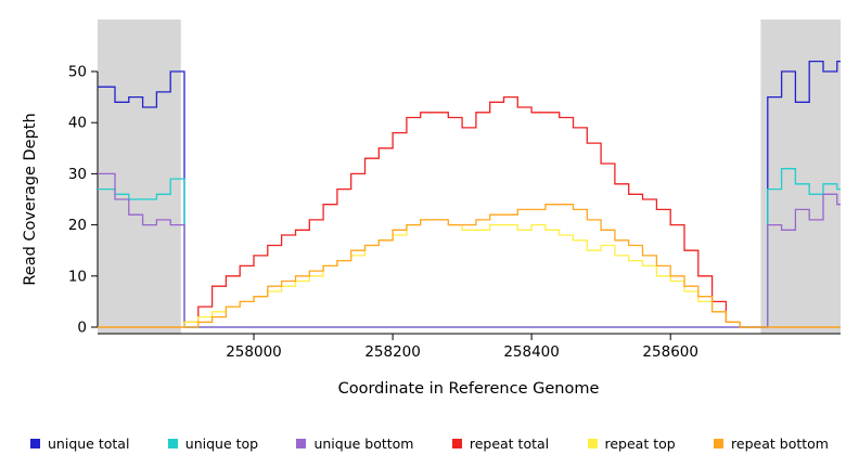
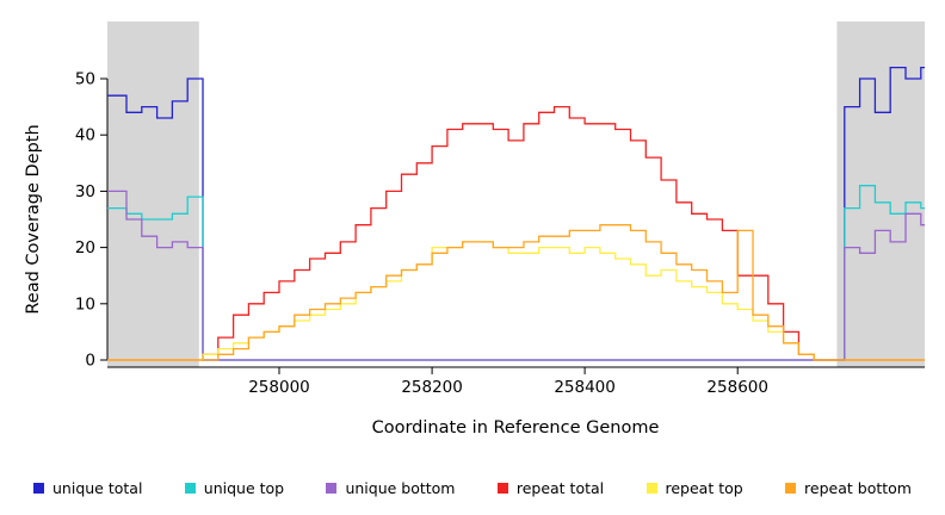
repeat top/258200: 18 -> 20
repeat total/258600: 20 -> 15
repeat bottom/258600: 10 -> 23
